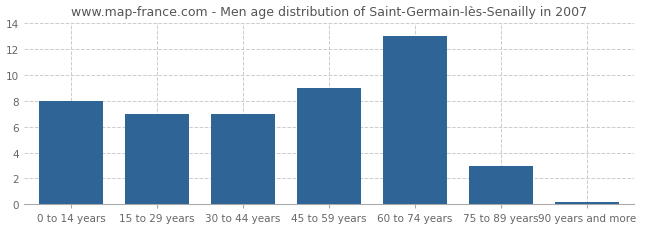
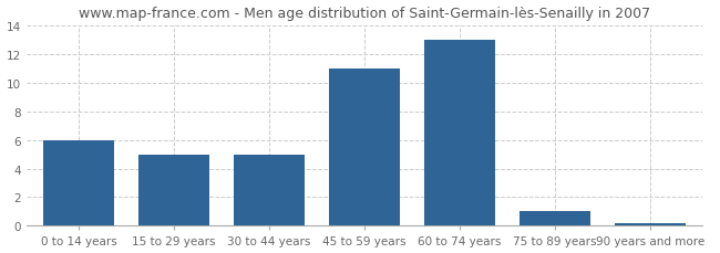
0 to 14 years: 8.0 -> 6.0
15 to 29 years: 7.0 -> 5.0
30 to 44 years: 7.0 -> 5.0
45 to 59 years: 9.0 -> 11.0
75 to 89 years: 3.0 -> 1.0
